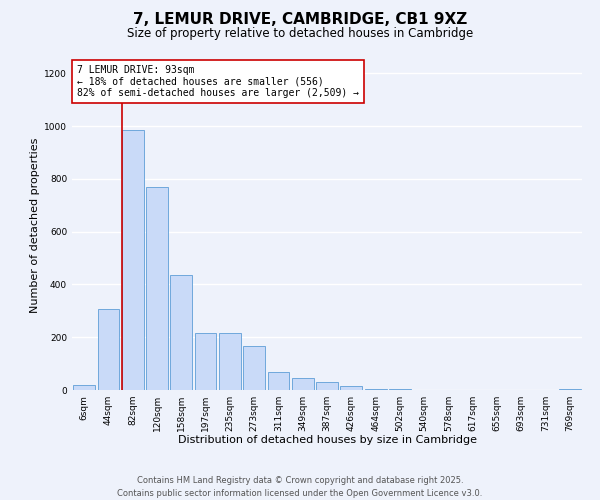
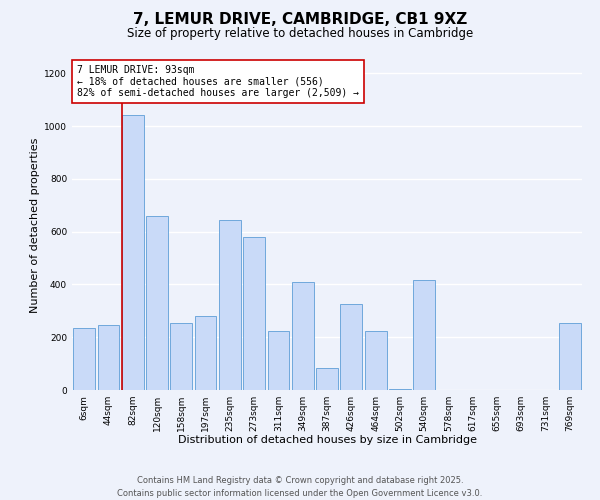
6sqm: 20 -> 235
44sqm: 305 -> 245
82sqm: 985 -> 1040
120sqm: 770 -> 660
158sqm: 435 -> 255
197sqm: 215 -> 280
235sqm: 215 -> 645
273sqm: 165 -> 580
311sqm: 70 -> 225
349sqm: 45 -> 410
387sqm: 30 -> 85
426sqm: 15 -> 325
464sqm: 5 -> 225
540sqm: 1 -> 415
769sqm: 3 -> 255
